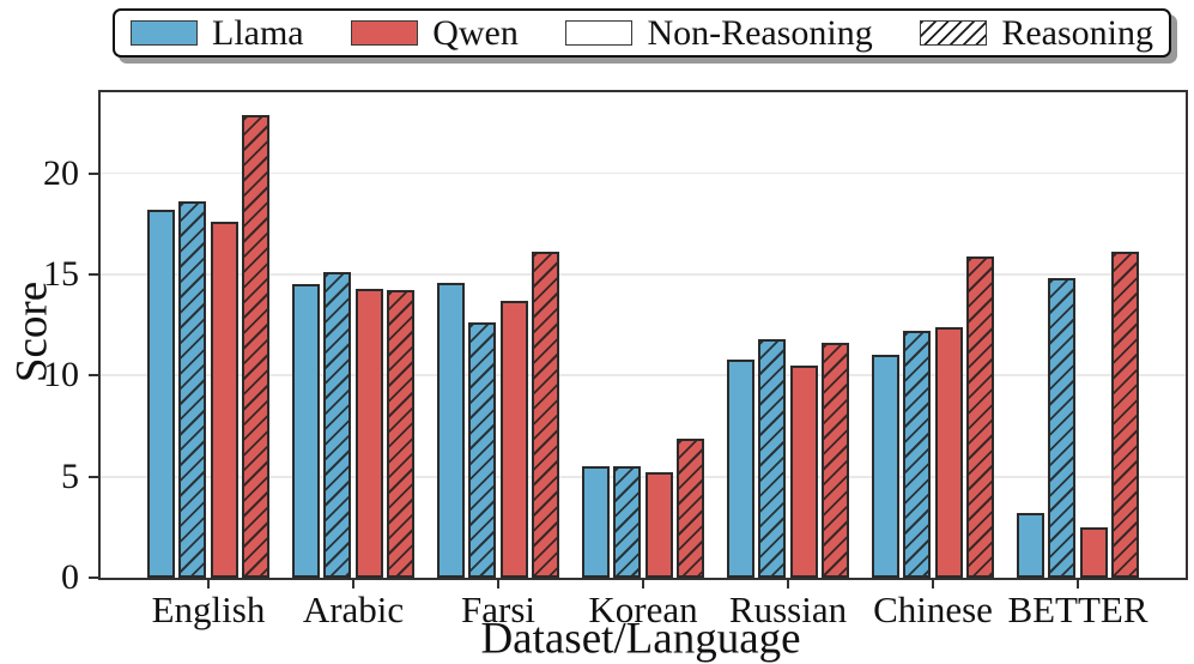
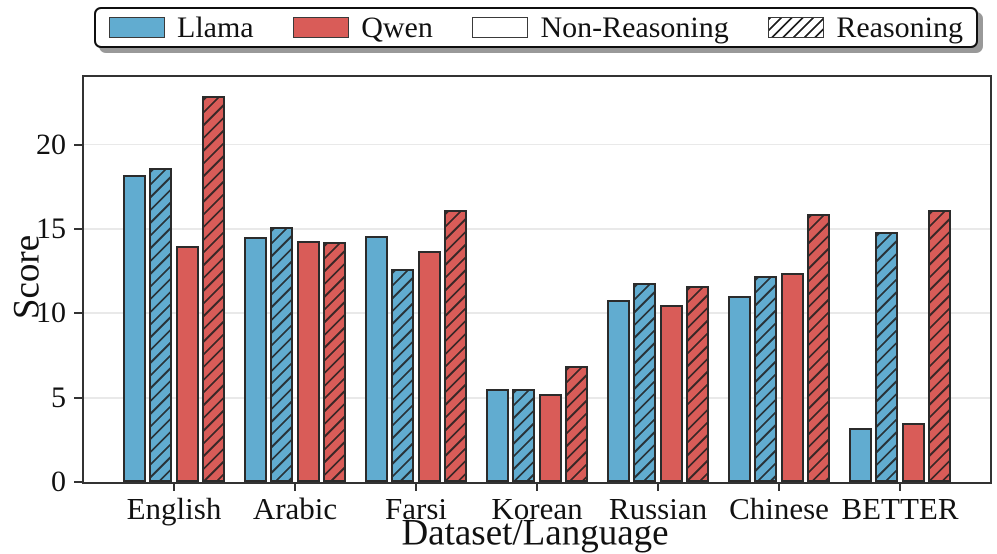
Qwen Non-Reasoning/English: 17.6 -> 14.0
Qwen Non-Reasoning/BETTER: 2.5 -> 3.5
